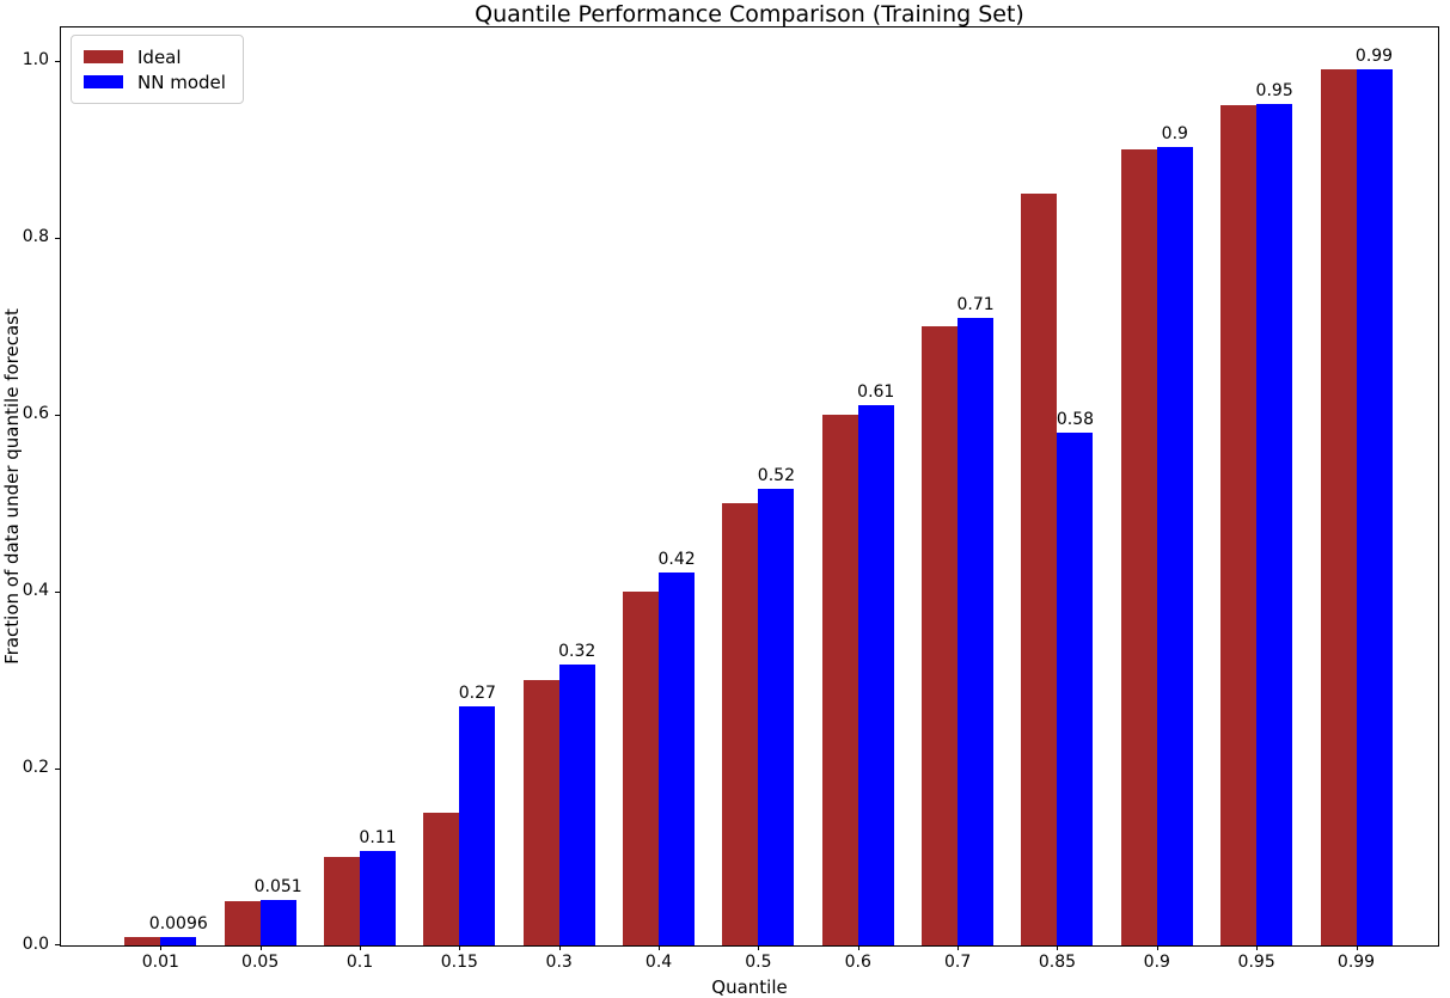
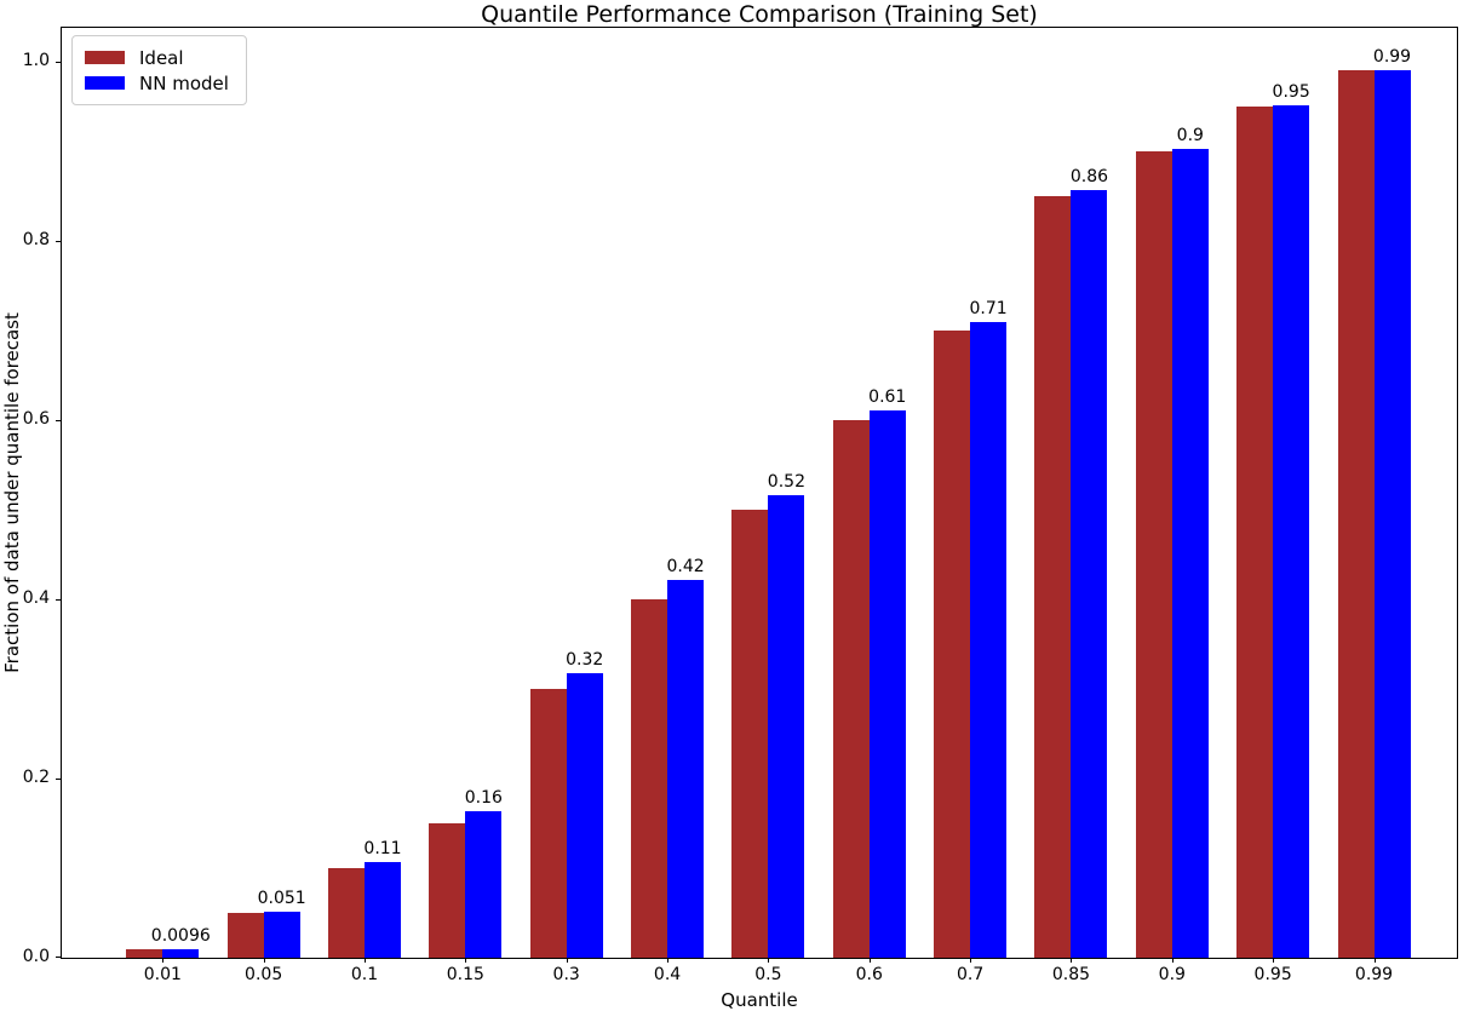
NN model/0.15: 0.27 -> 0.16
NN model/0.85: 0.58 -> 0.86
